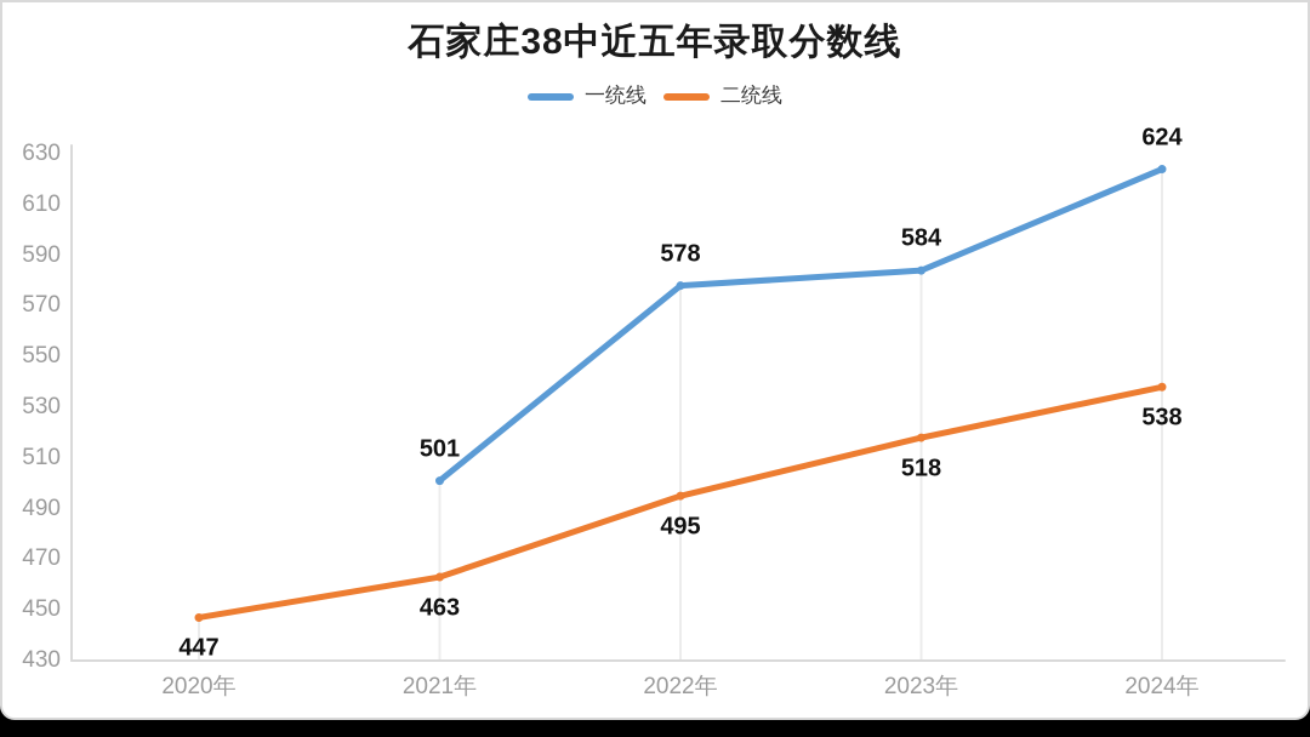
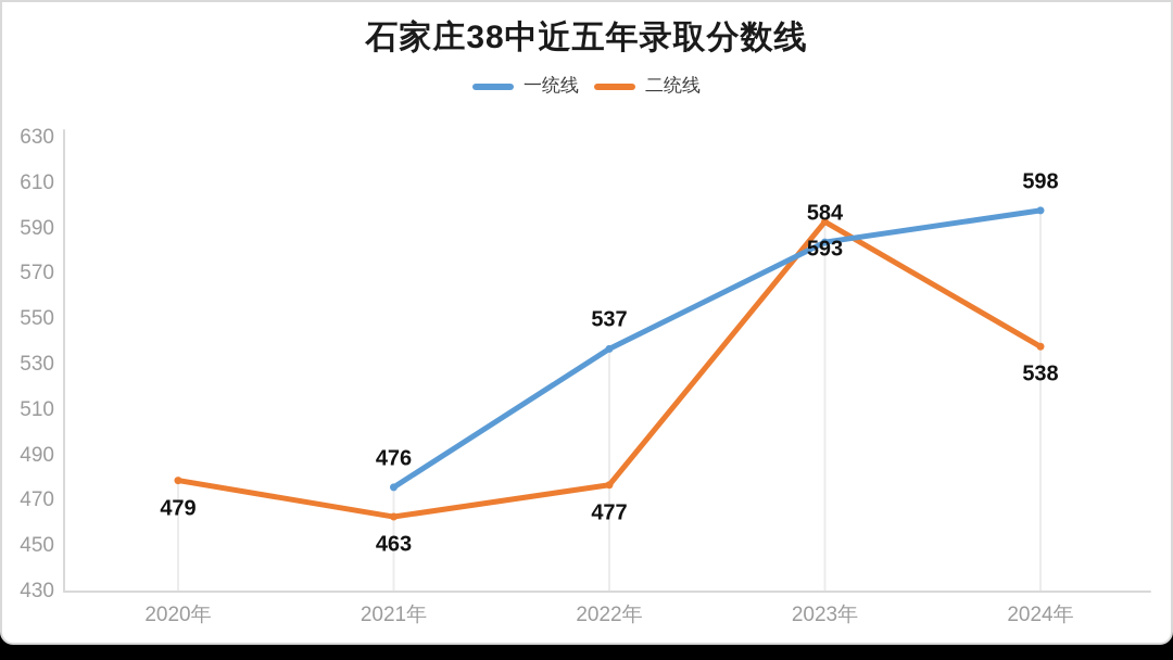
二统线/2020年: 447 -> 479
一统线/2021年: 501 -> 476
一统线/2022年: 578 -> 537
二统线/2022年: 495 -> 477
二统线/2023年: 518 -> 593
一统线/2024年: 624 -> 598
